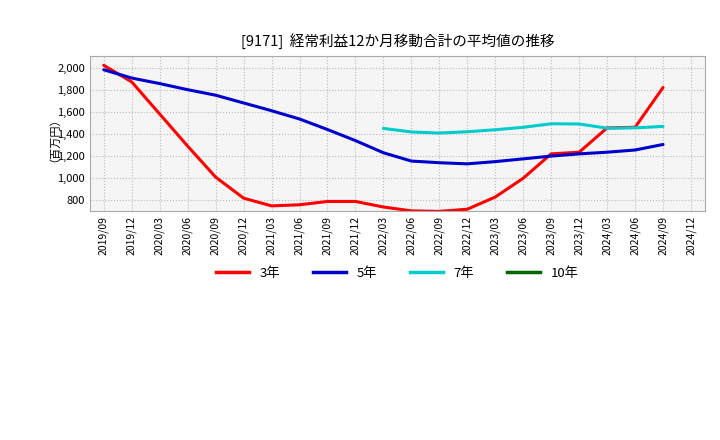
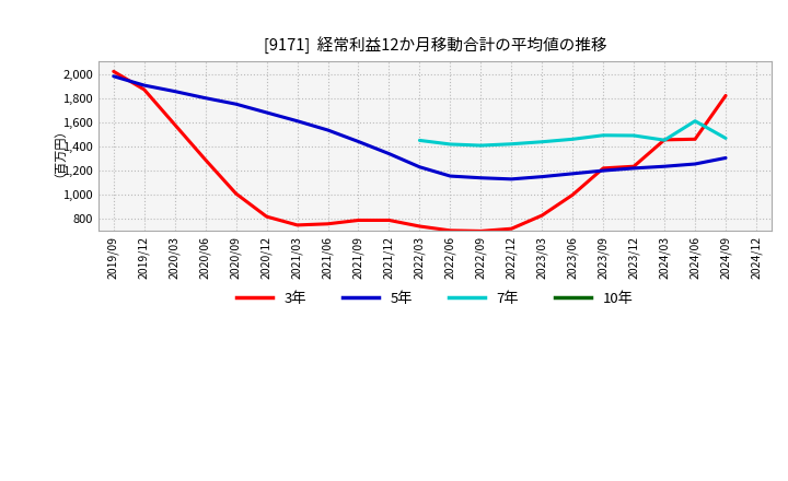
7年/2024/06: 1,460 -> 1,610
